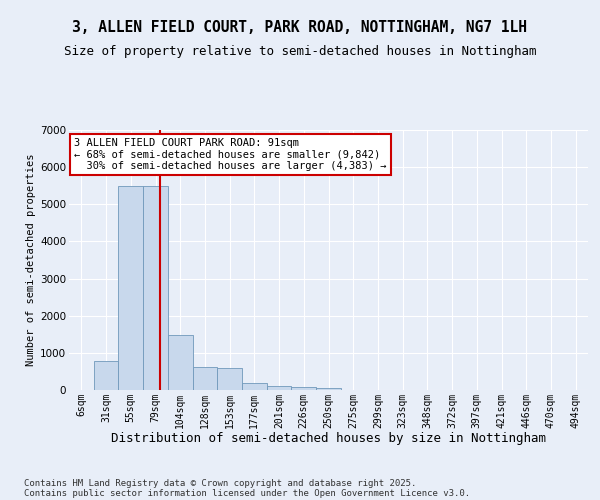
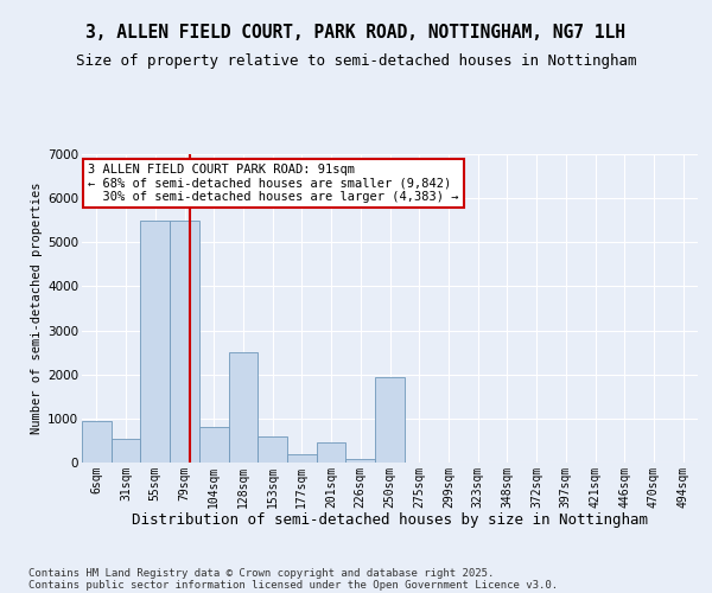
6sqm: 10 -> 950
31sqm: 780 -> 550
104sqm: 1480 -> 800
128sqm: 620 -> 2500
201sqm: 100 -> 450
250sqm: 60 -> 1950
